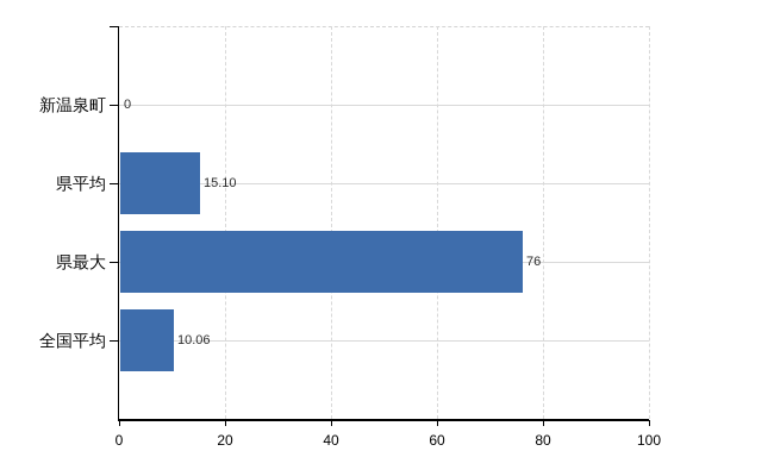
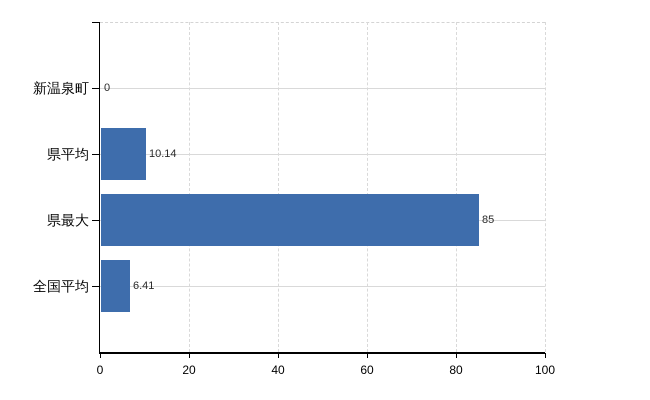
県平均: 15.10 -> 10.14
県最大: 76 -> 85
全国平均: 10.06 -> 6.41
